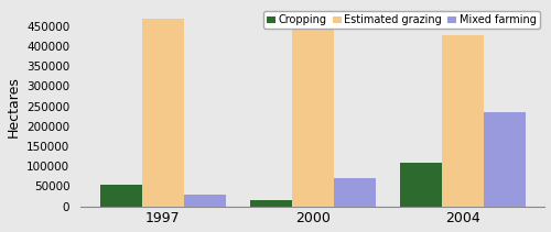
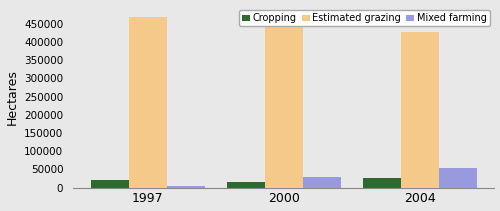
Cropping/1997: 55000 -> 20000
Mixed farming/1997: 30000 -> 4000
Mixed farming/2000: 70000 -> 30000
Cropping/2004: 110000 -> 27000
Mixed farming/2004: 235000 -> 55000
